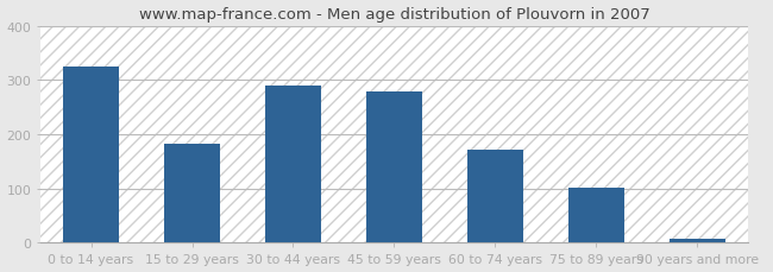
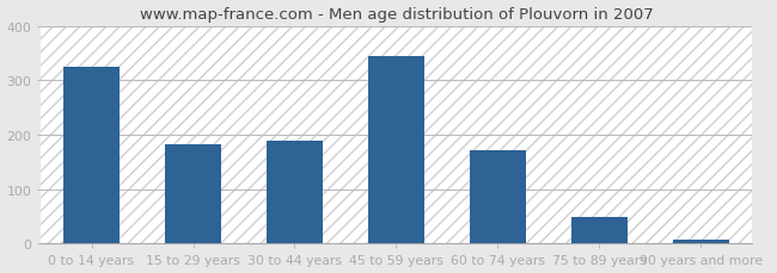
30 to 44 years: 290 -> 190
45 to 59 years: 278 -> 345
75 to 89 years: 102 -> 50
